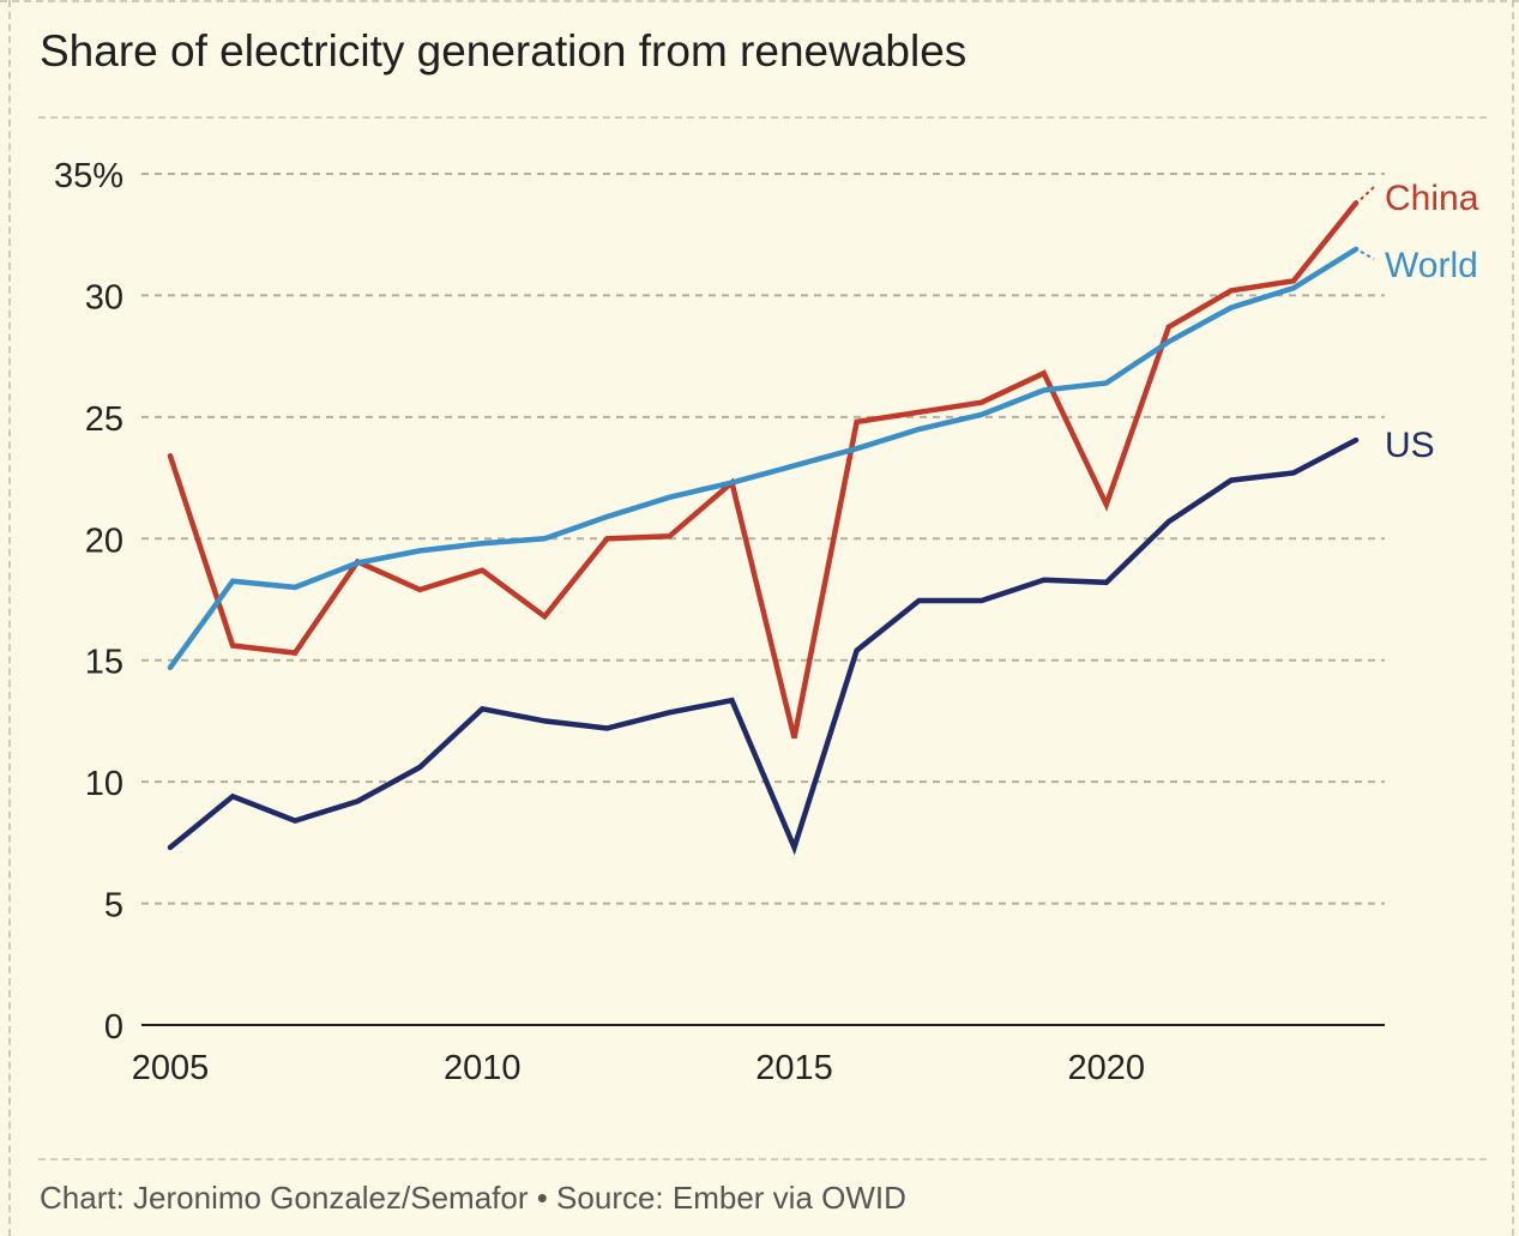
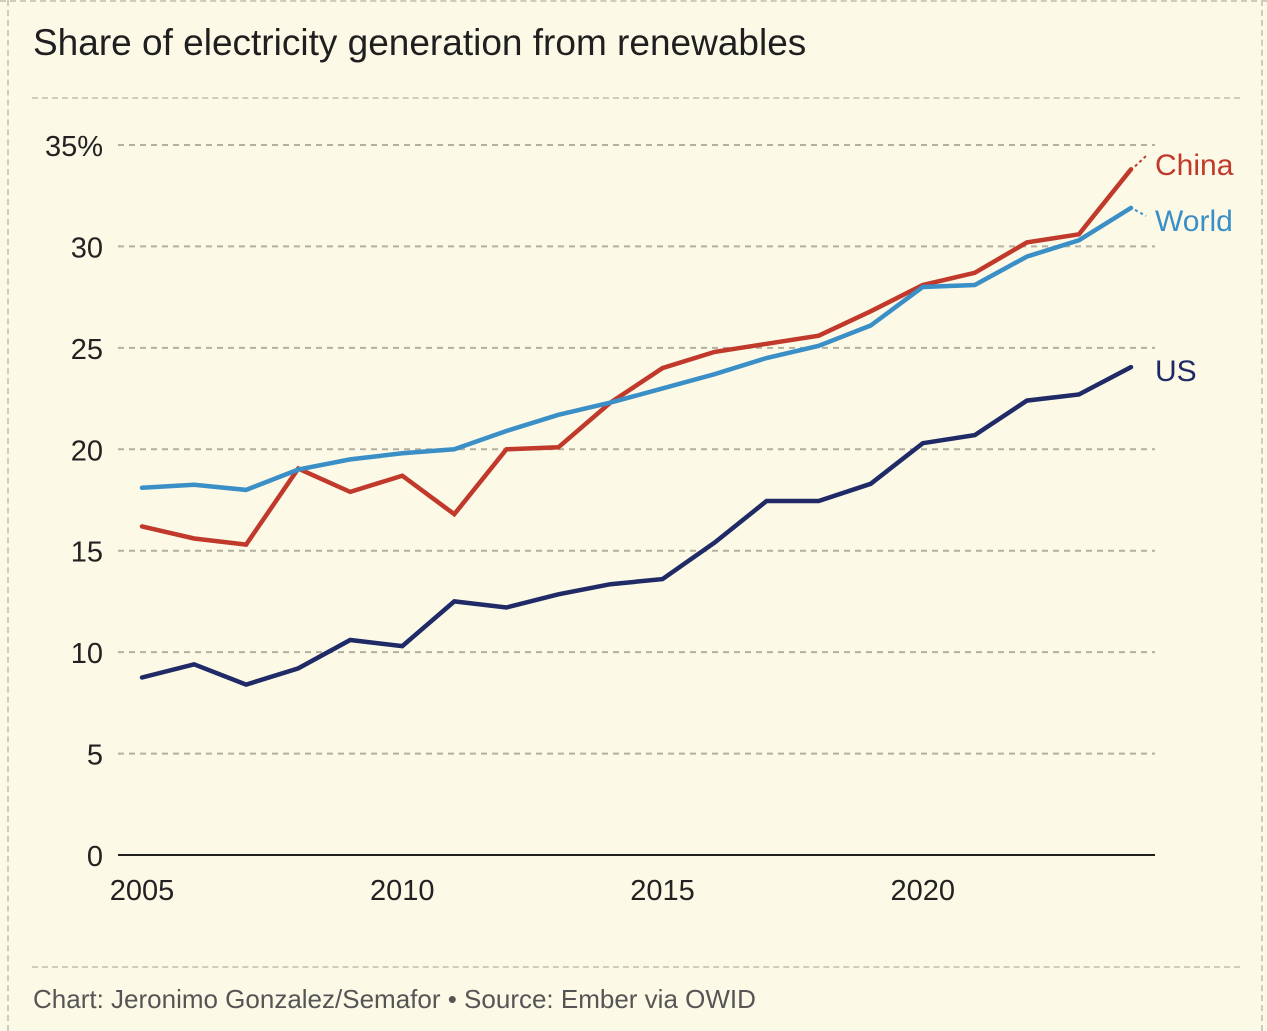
China/2005: 23.4% -> 16.2%
World/2005: 14.7% -> 18.1%
US/2005: 7.3% -> 8.8%
US/2010: 13.0% -> 10.3%
China/2015: 11.8% -> 24.0%
US/2015: 7.3% -> 13.6%
China/2020: 21.4% -> 28.1%
World/2020: 26.4% -> 28.0%
US/2020: 18.2% -> 20.3%
